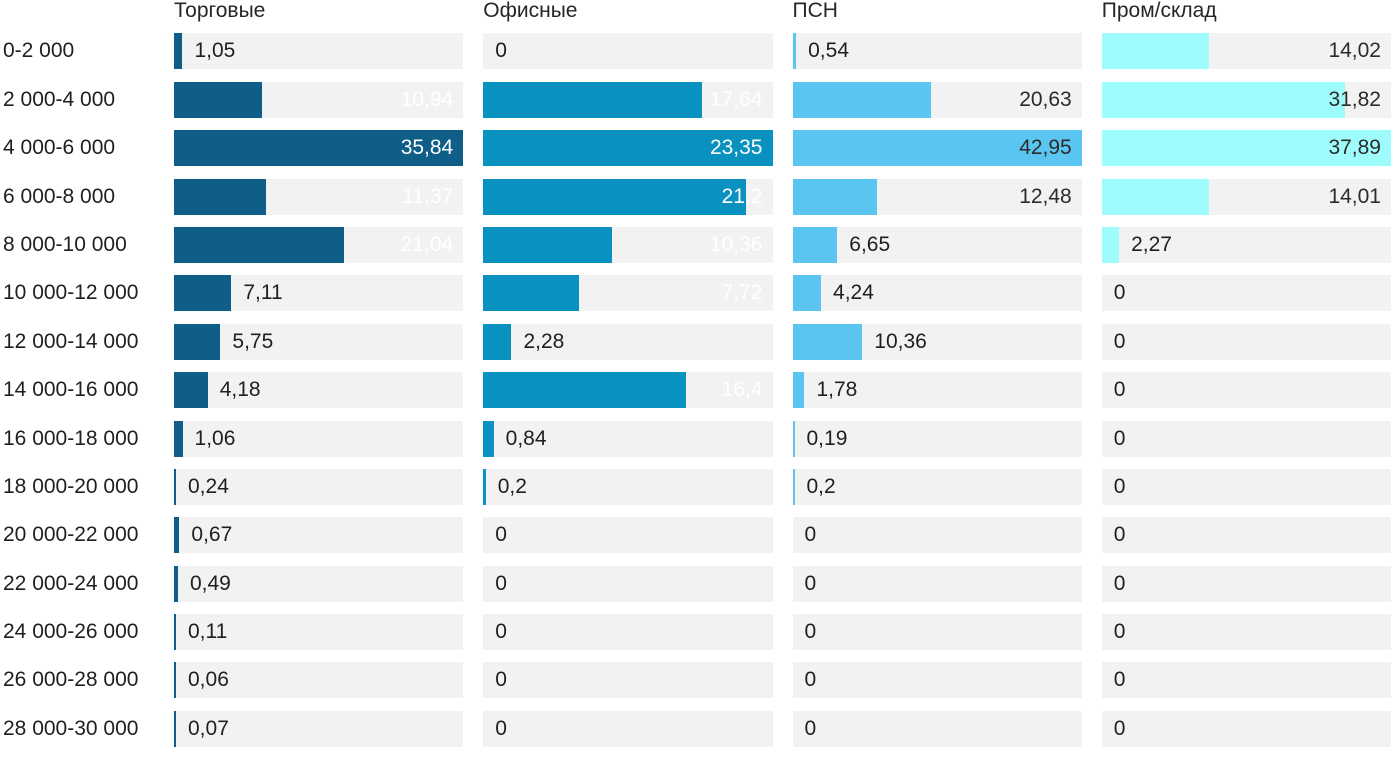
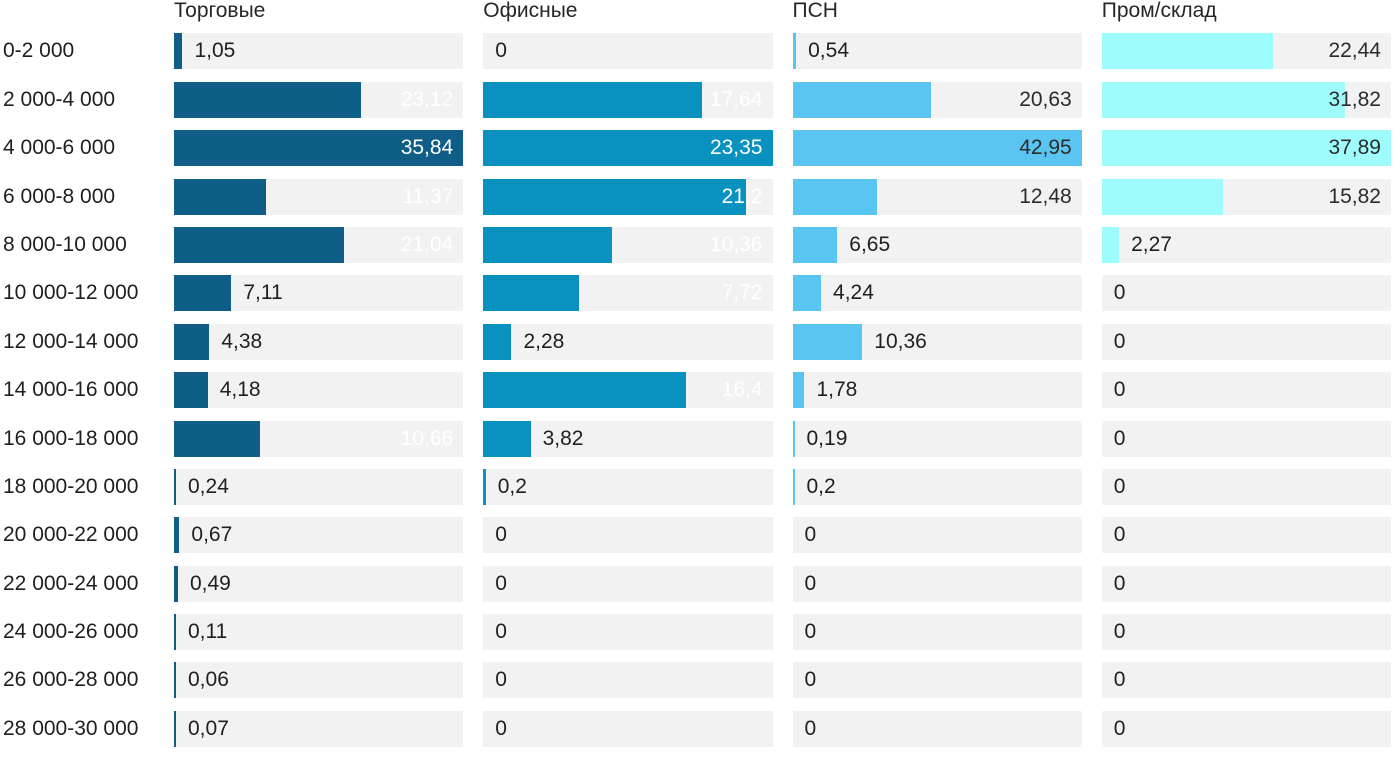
Пром/склад/0-2 000: 14,02 -> 22,44
Торговые/2 000-4 000: 10,94 -> 23,12
Пром/склад/6 000-8 000: 14,01 -> 15,82
Торговые/12 000-14 000: 5,75 -> 4,38
Торговые/16 000-18 000: 1,06 -> 10,66
Офисные/16 000-18 000: 0,84 -> 3,82
